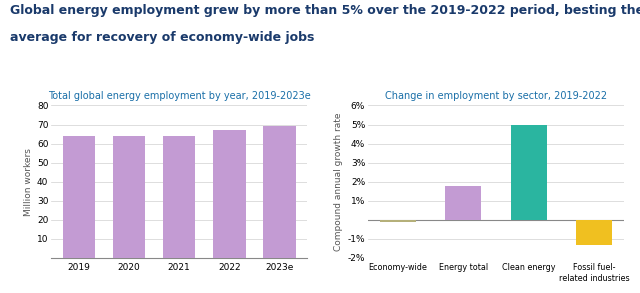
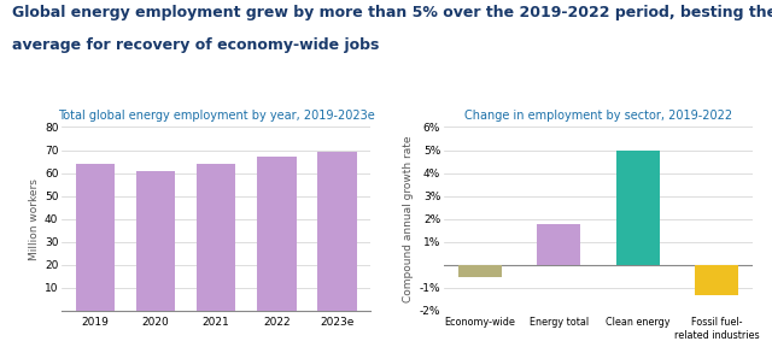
Total global energy employment by year, 2019-2023e/2020: 64 -> 61
Change in employment by sector, 2019-2022/Economy-wide: -0.1% -> -0.6%
